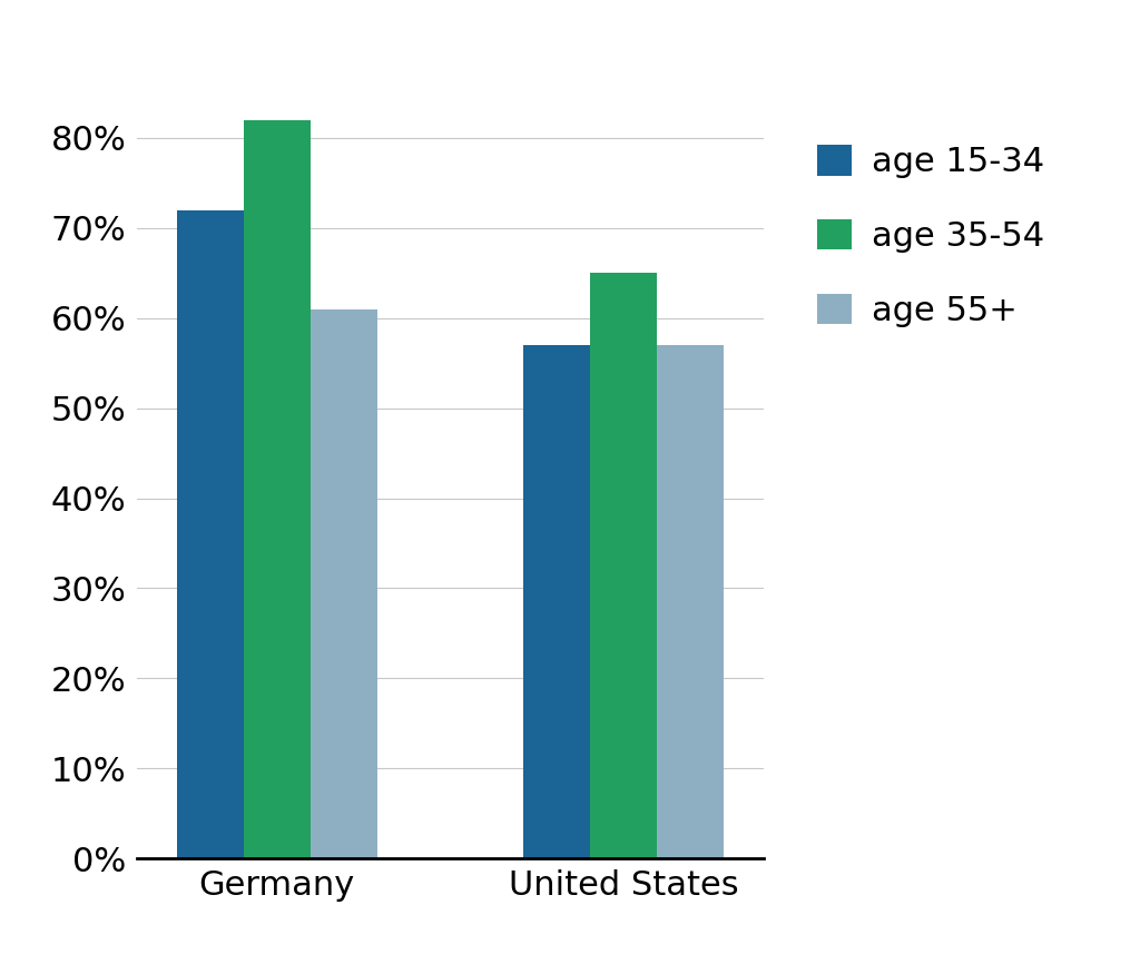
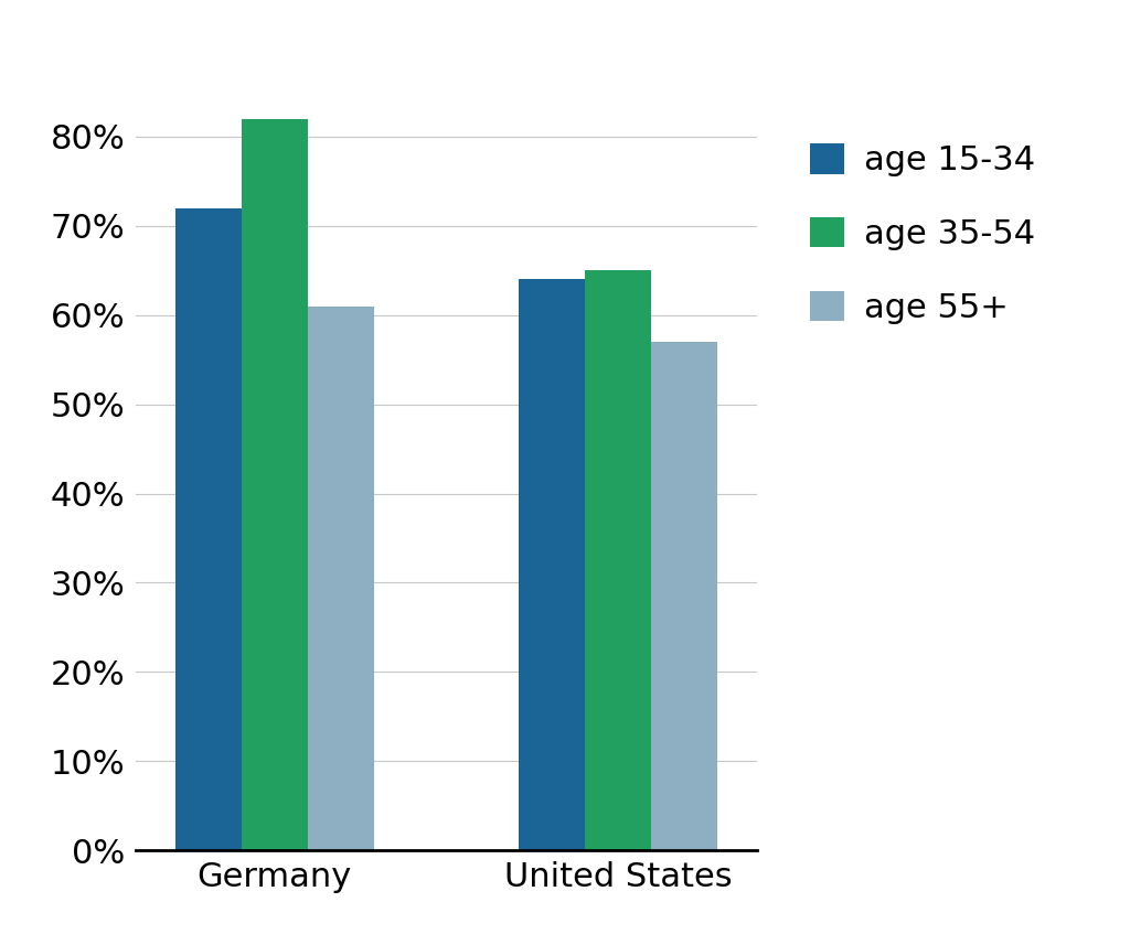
age 15-34/United States: 57% -> 64%
